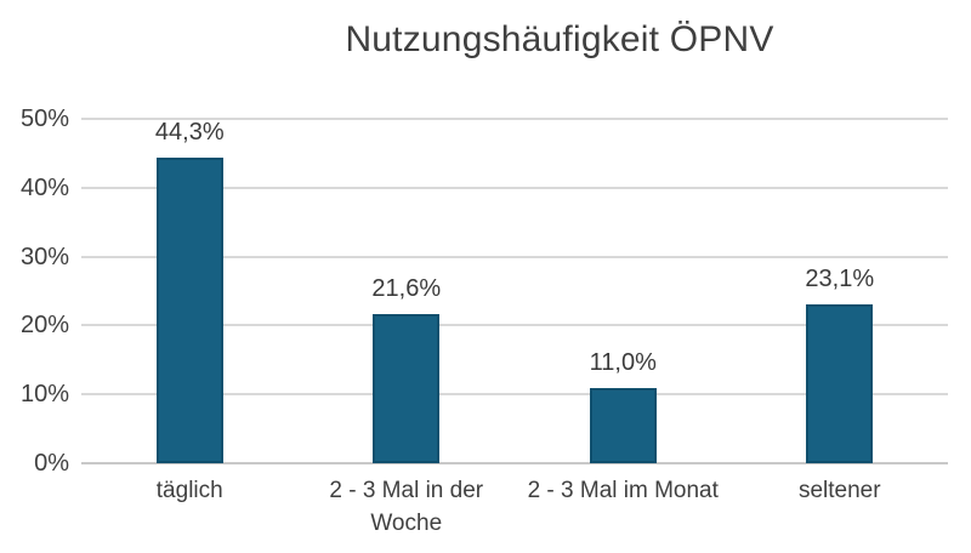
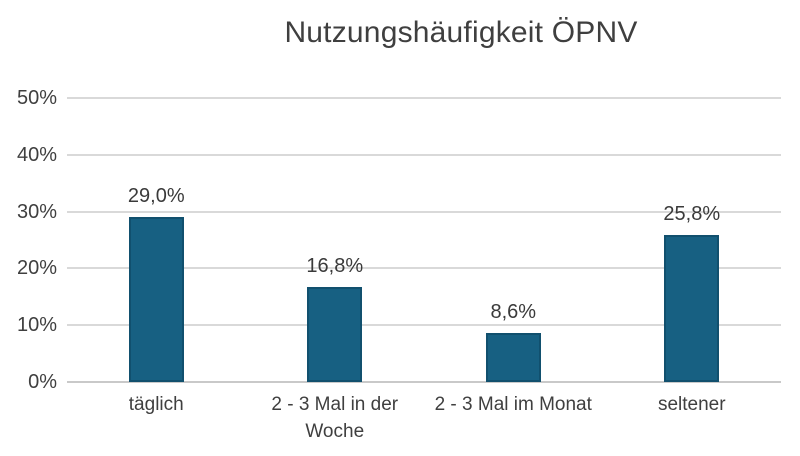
täglich: 44,3% -> 29,0%
2 - 3 Mal in der Woche: 21,6% -> 16,8%
2 - 3 Mal im Monat: 11,0% -> 8,6%
seltener: 23,1% -> 25,8%
